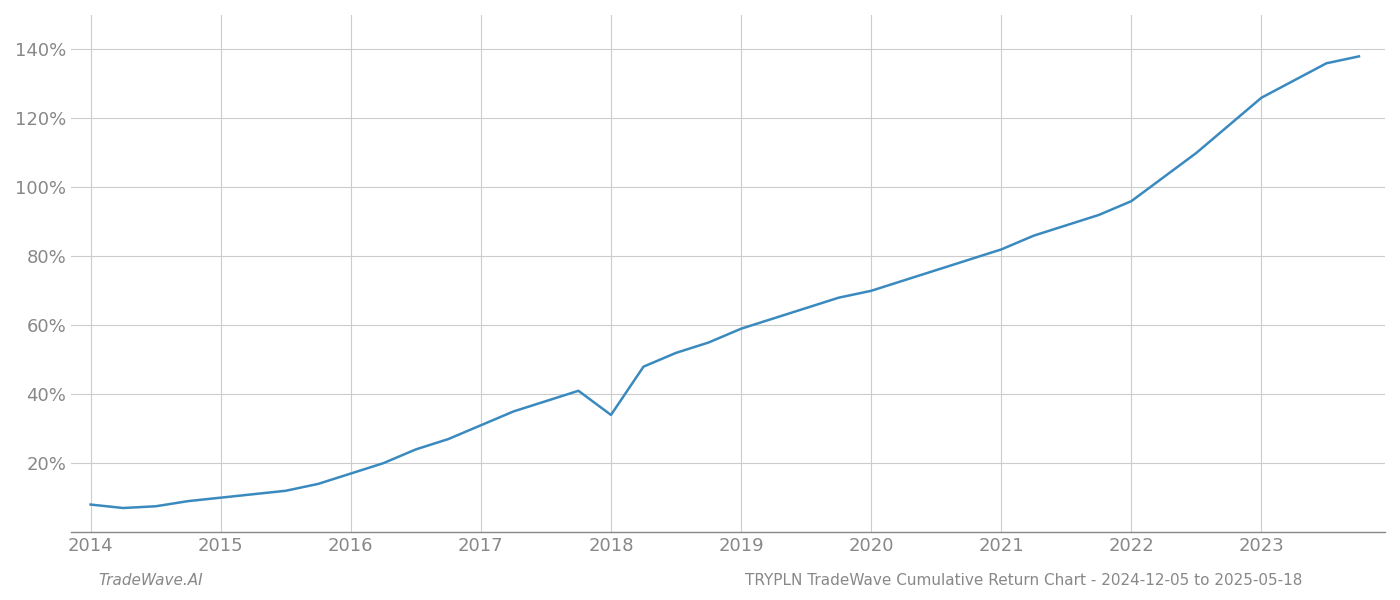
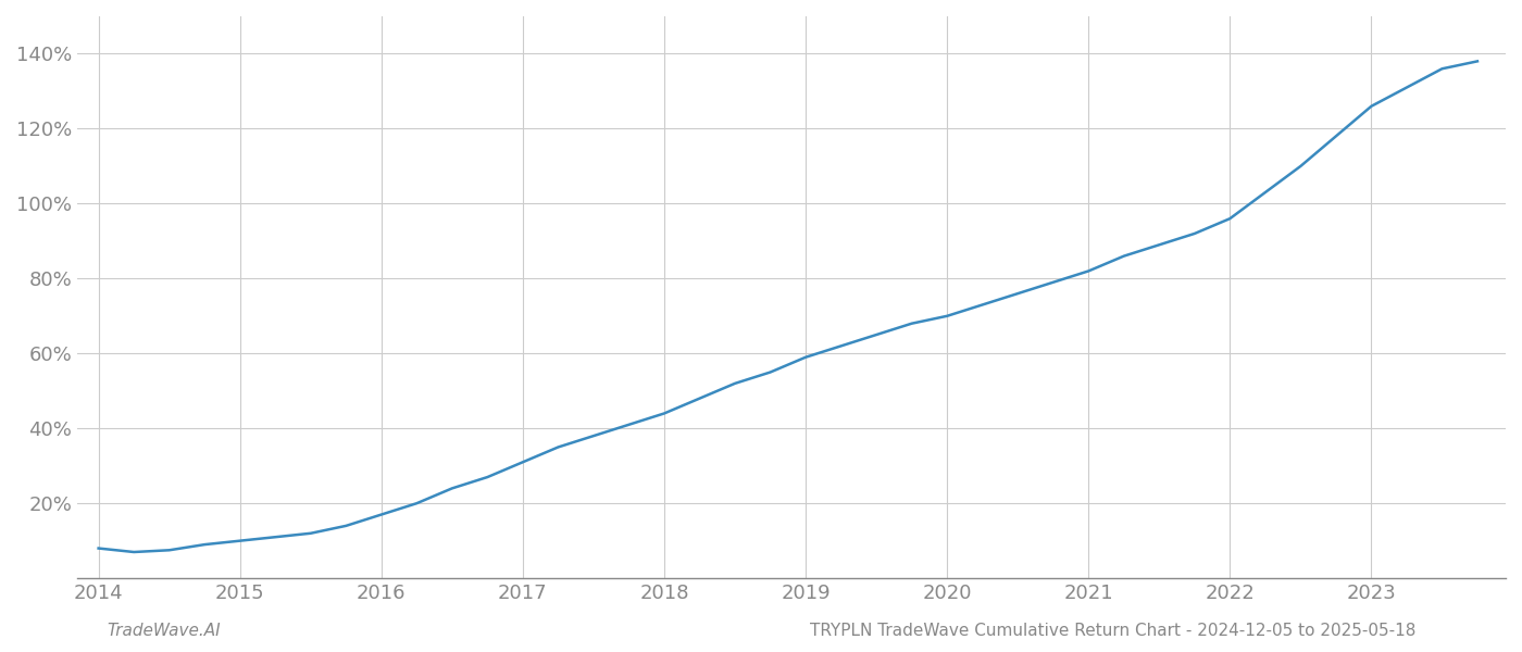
2018: 34.0% -> 44.0%
